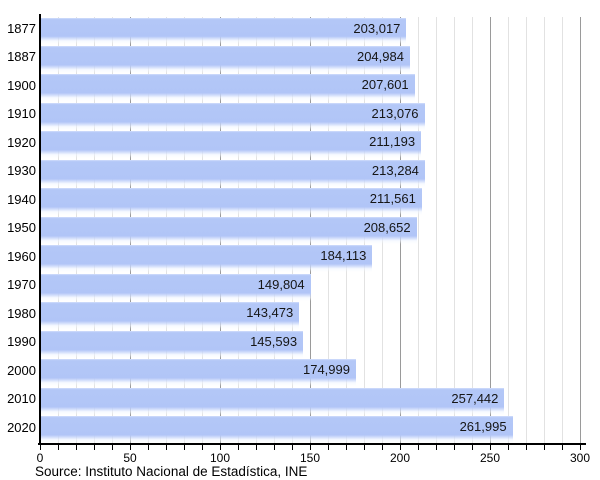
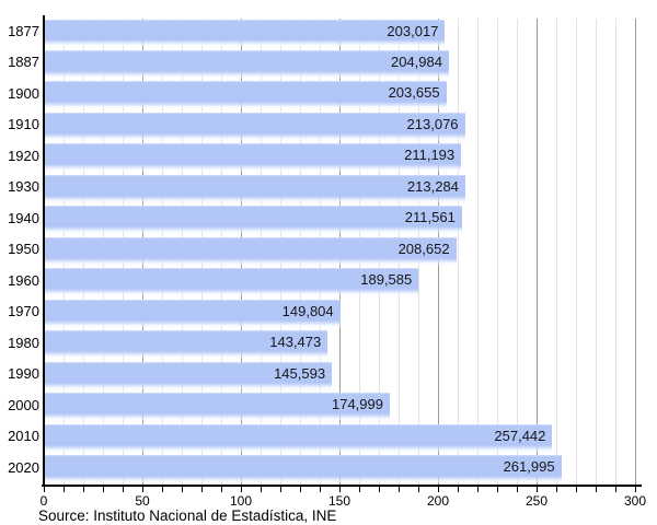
1900: 207,601 -> 203,655
1960: 184,113 -> 189,585
